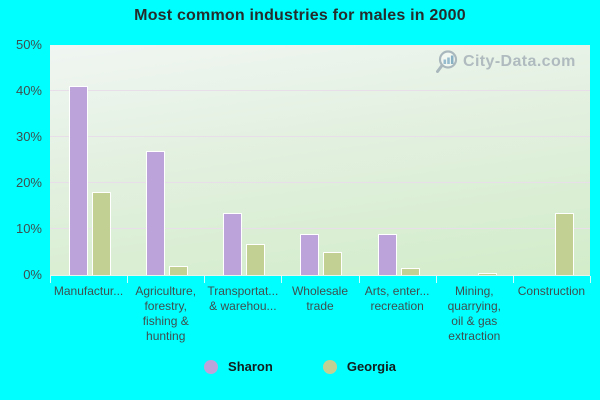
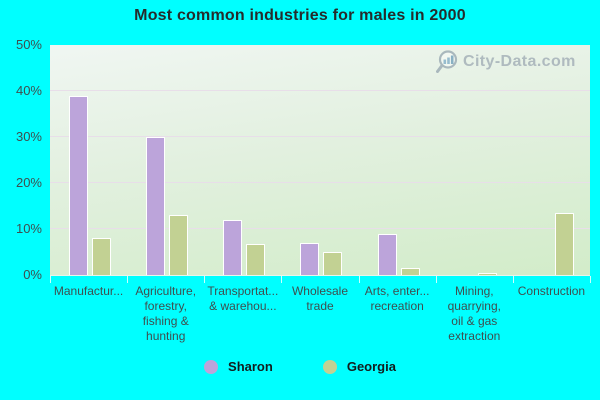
Sharon/Manufactur...: 41% -> 39%
Georgia/Manufactur...: 18% -> 8%
Sharon/Agriculture, forestry, fishing & hunting: 27% -> 30%
Georgia/Agriculture, forestry, fishing & hunting: 2% -> 13%
Sharon/Transportat... & warehou...: 14% -> 12%
Sharon/Wholesale trade: 9% -> 7%
